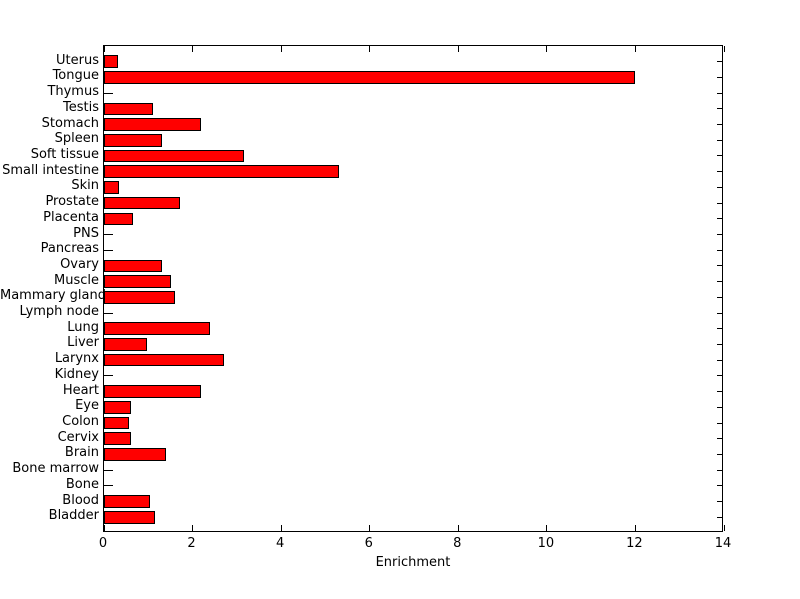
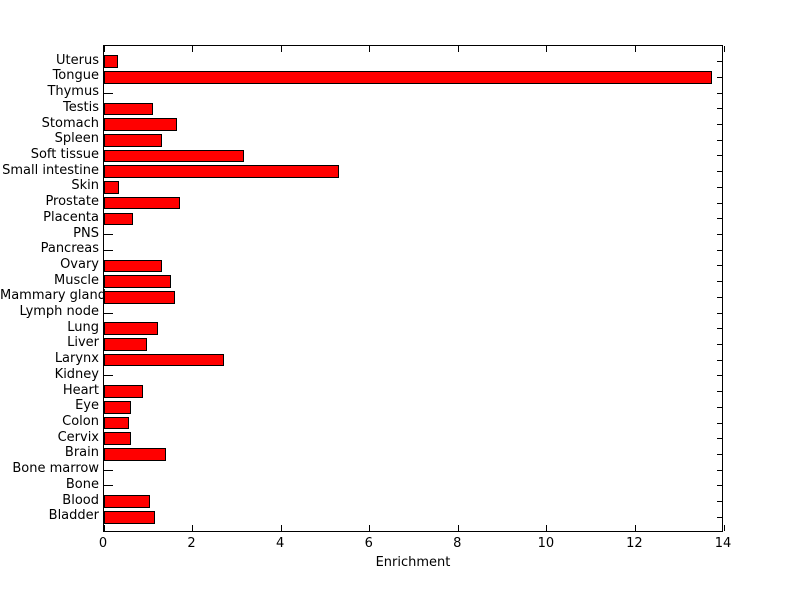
Tongue: 12.0 -> 13.7
Stomach: 2.2 -> 1.6
Lung: 2.4 -> 1.2
Heart: 2.2 -> 0.9
